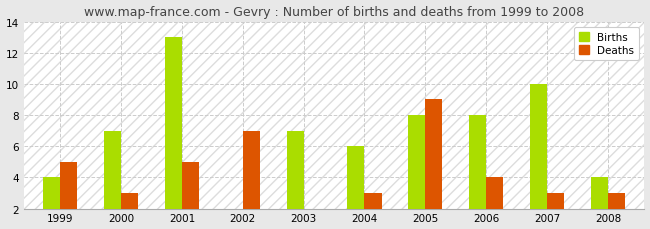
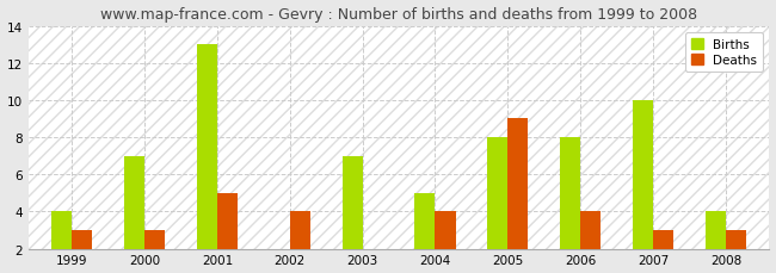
Deaths/1999: 5 -> 3
Deaths/2002: 7 -> 4
Births/2004: 6 -> 5
Deaths/2004: 3 -> 4
